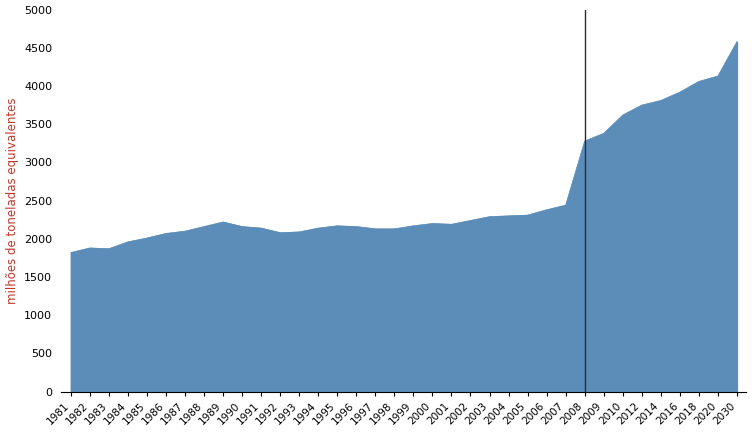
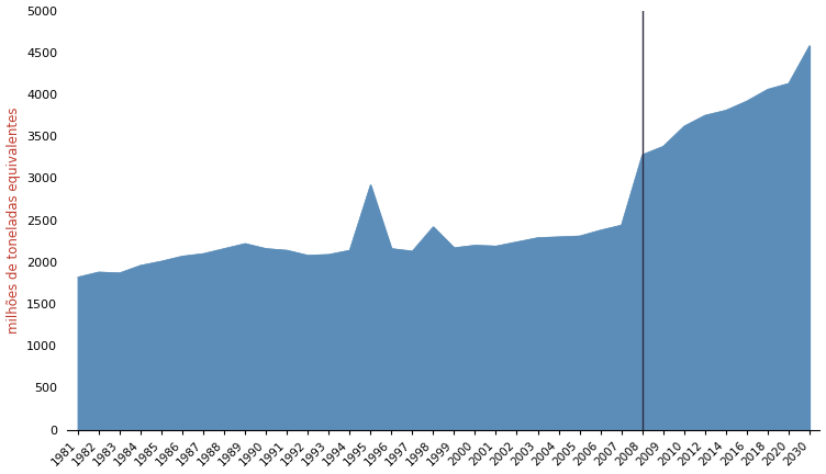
1995: 2170 -> 2920
1998: 2130 -> 2420
